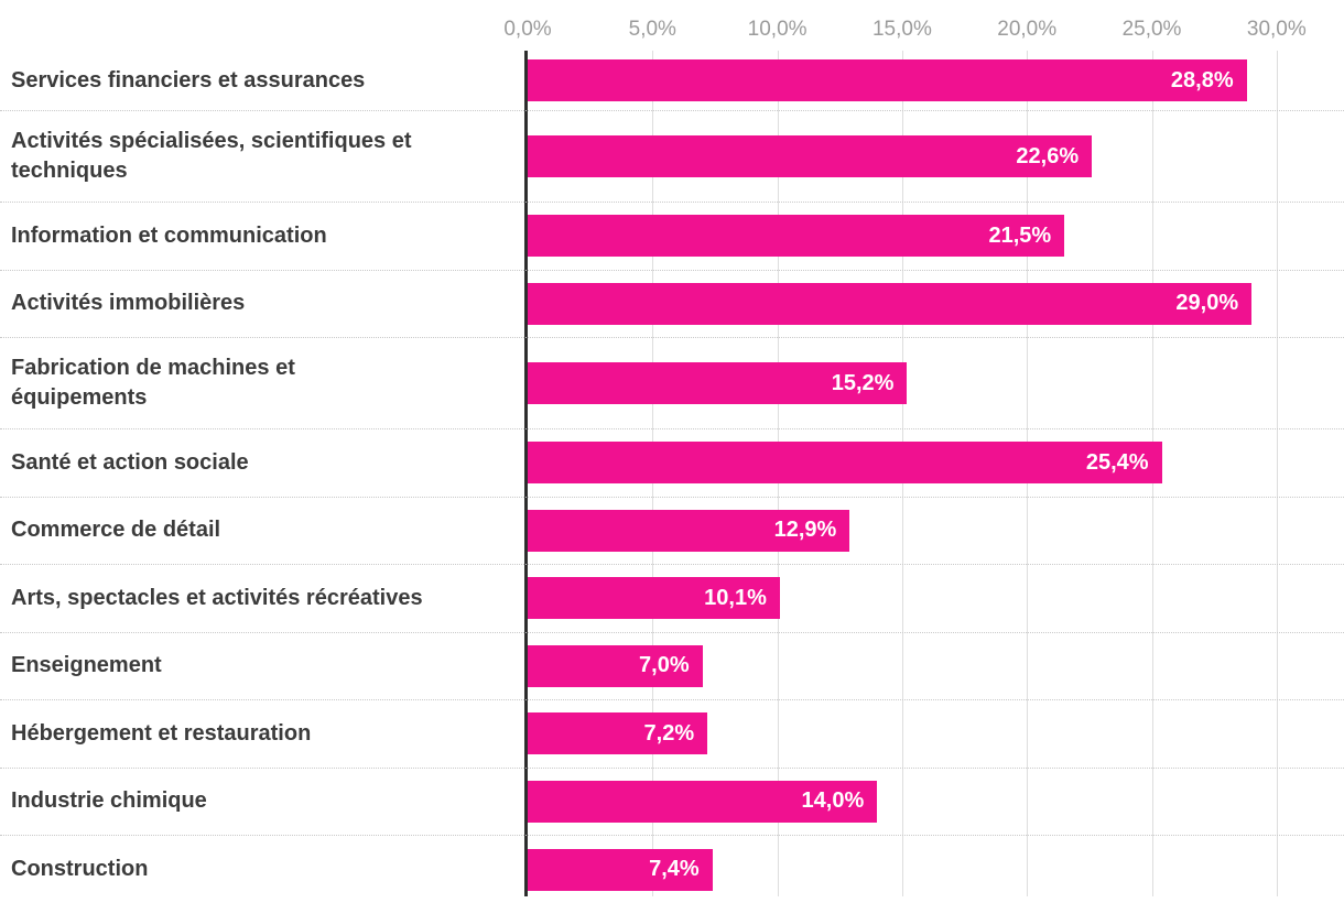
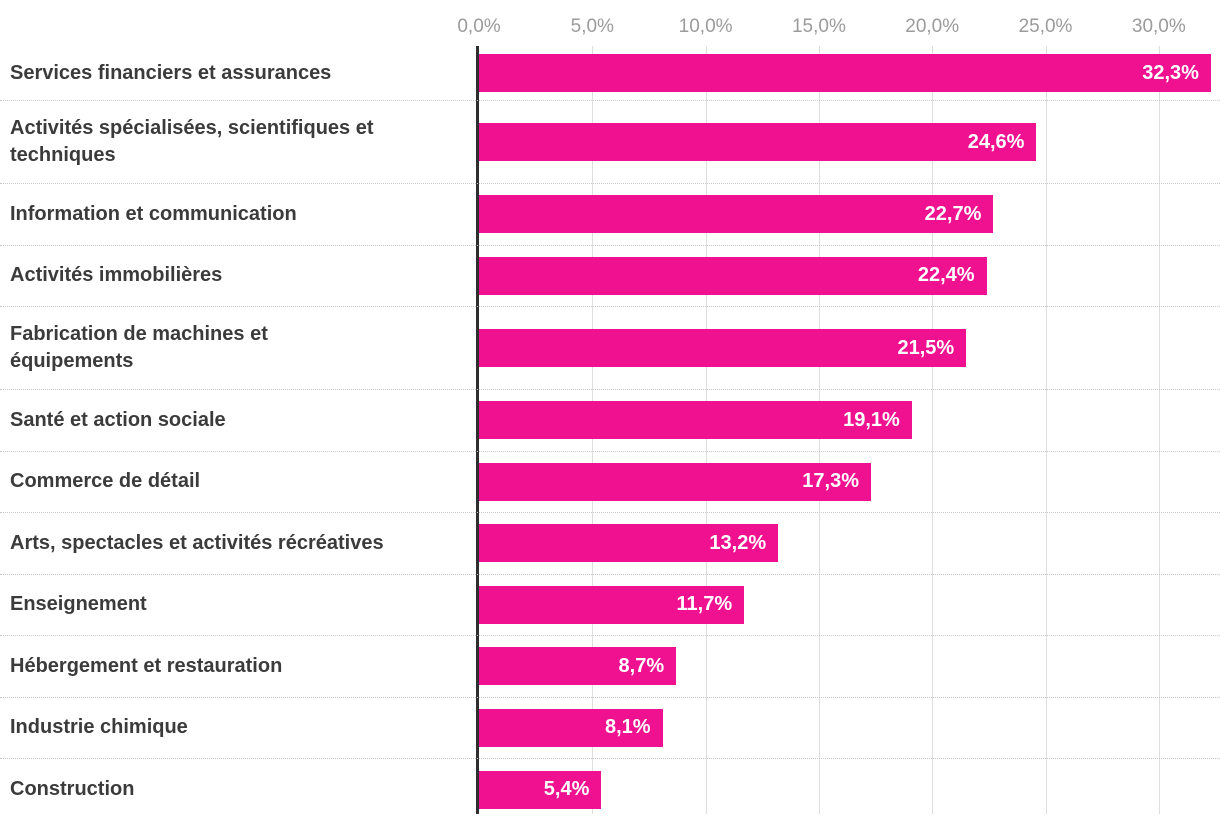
Services financiers et assurances: 28,8% -> 32,3%
Activités spécialisées, scientifiques et techniques: 22,6% -> 24,6%
Information et communication: 21,5% -> 22,7%
Activités immobilières: 29,0% -> 22,4%
Fabrication de machines et équipements: 15,2% -> 21,5%
Santé et action sociale: 25,4% -> 19,1%
Commerce de détail: 12,9% -> 17,3%
Arts, spectacles et activités récréatives: 10,1% -> 13,2%
Enseignement: 7,0% -> 11,7%
Hébergement et restauration: 7,2% -> 8,7%
Industrie chimique: 14,0% -> 8,1%
Construction: 7,4% -> 5,4%
